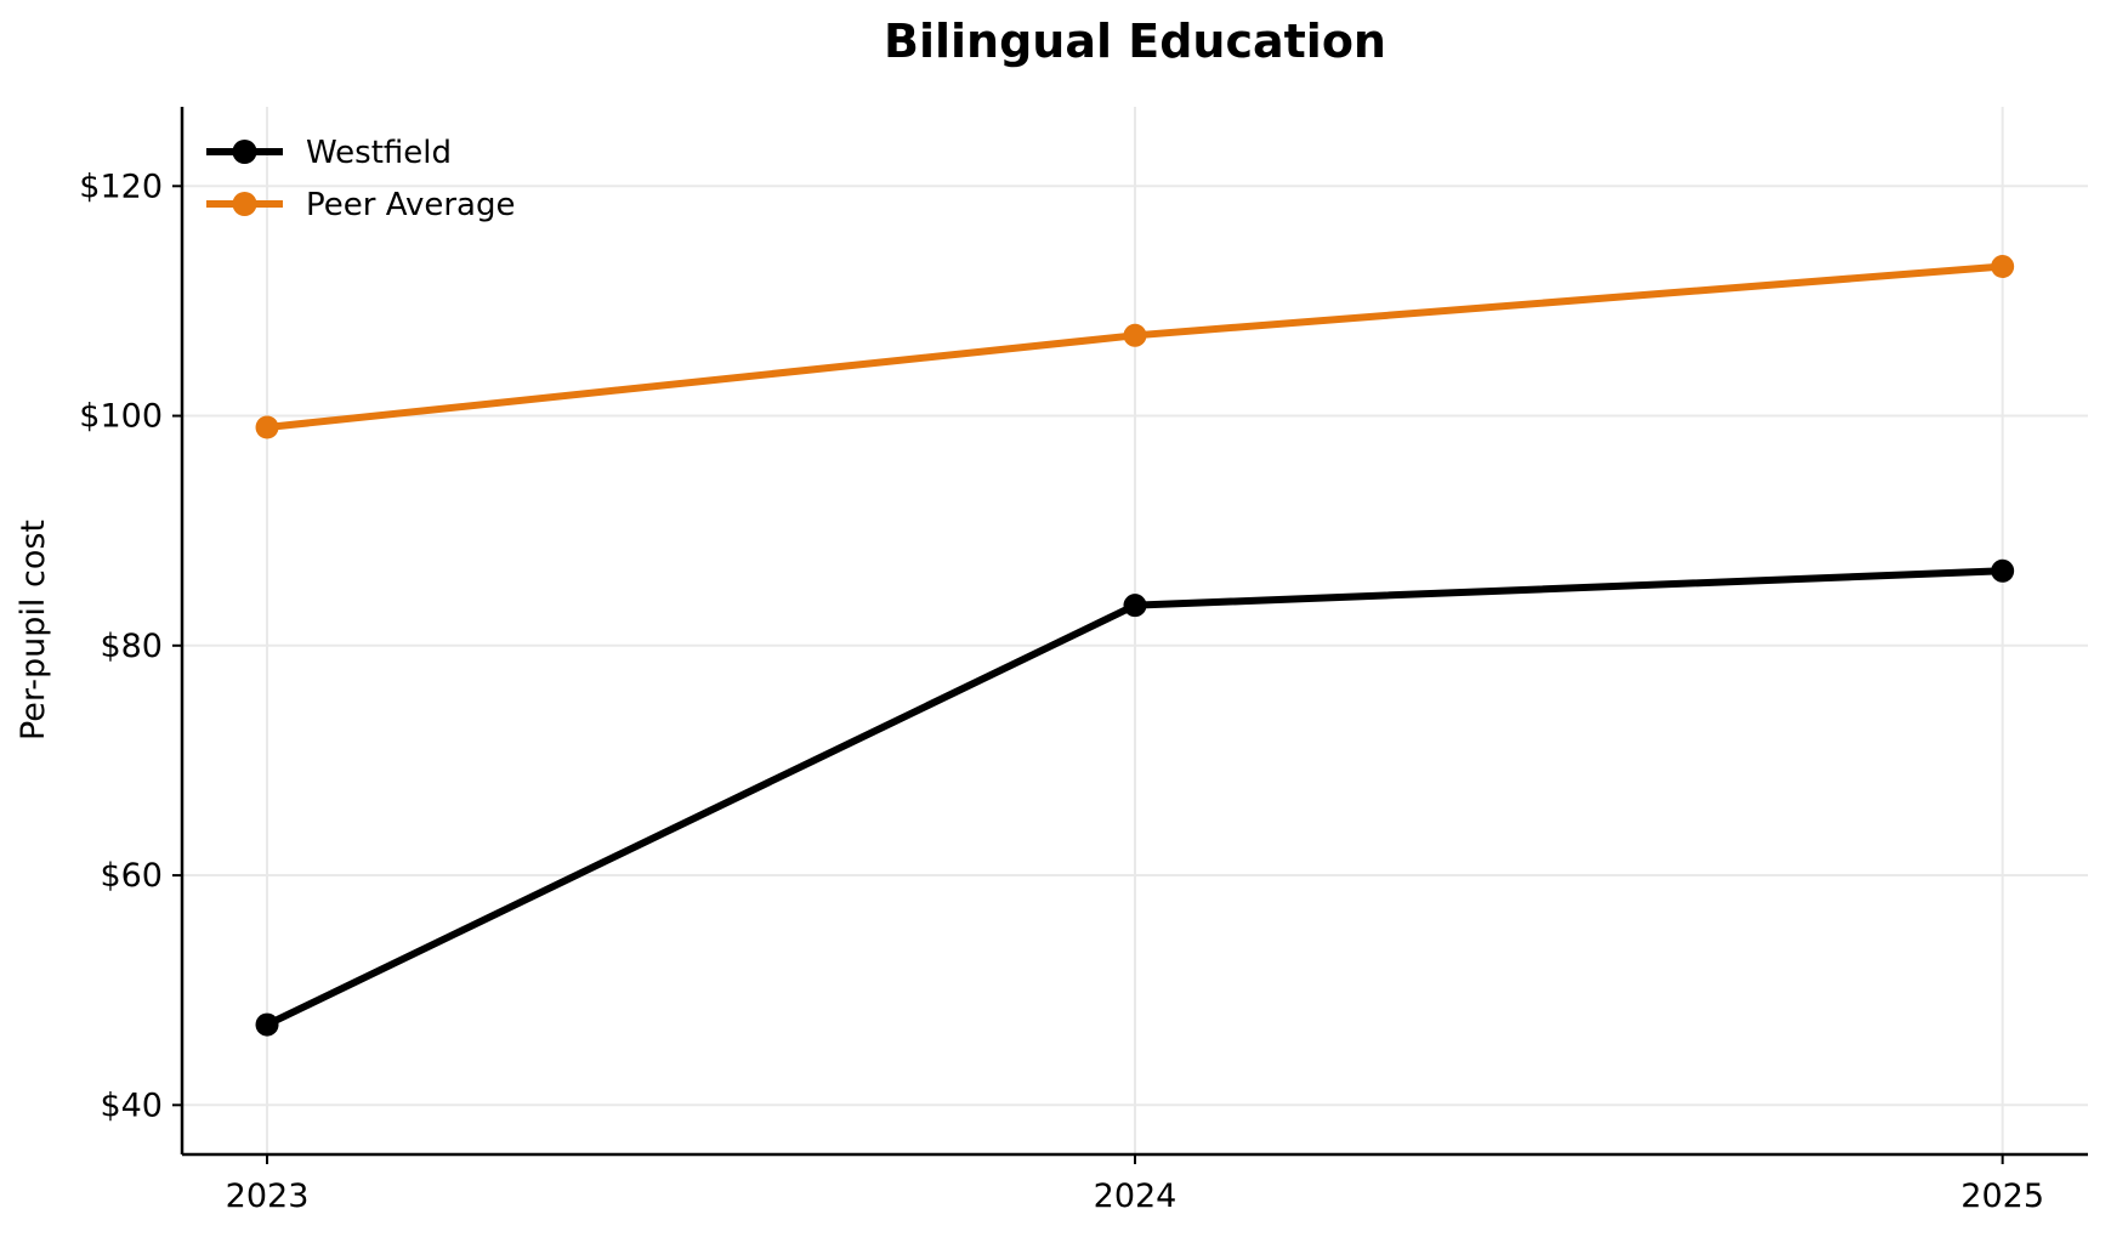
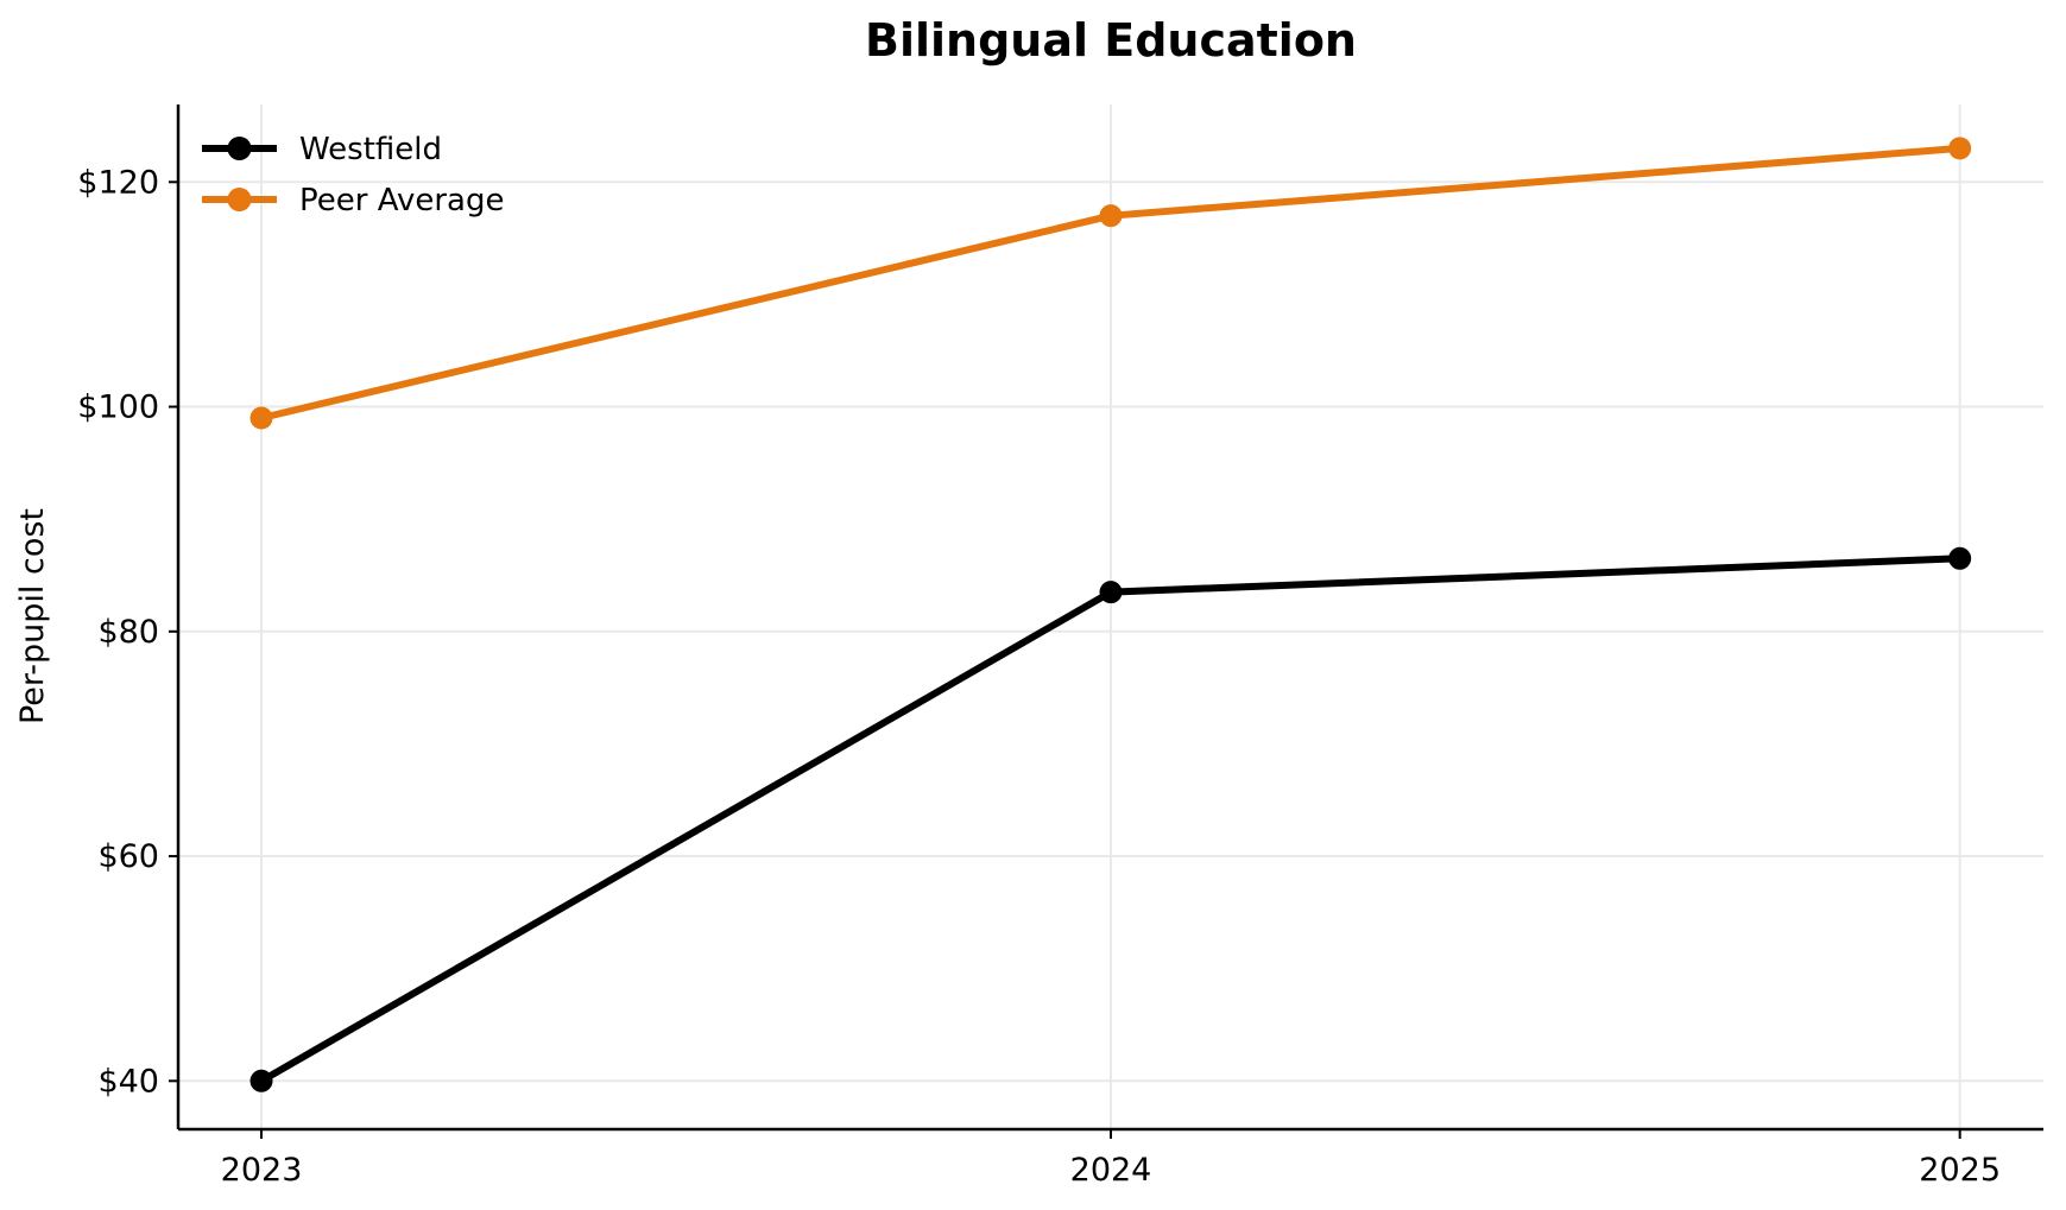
Westfield/2023: $47 -> $40
Peer Average/2024: $107 -> $117
Peer Average/2025: $113 -> $123
